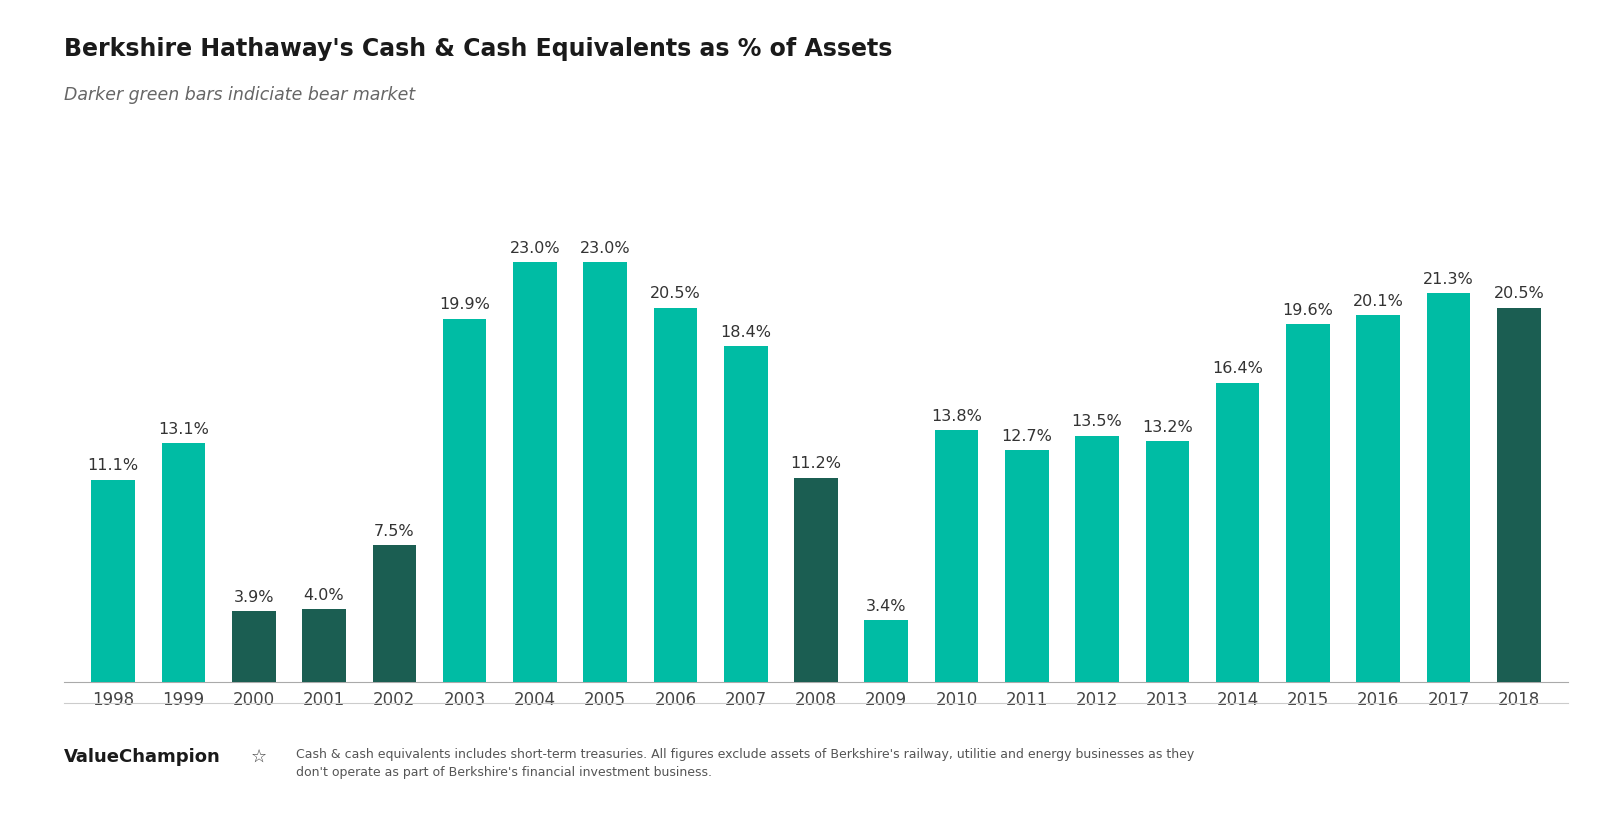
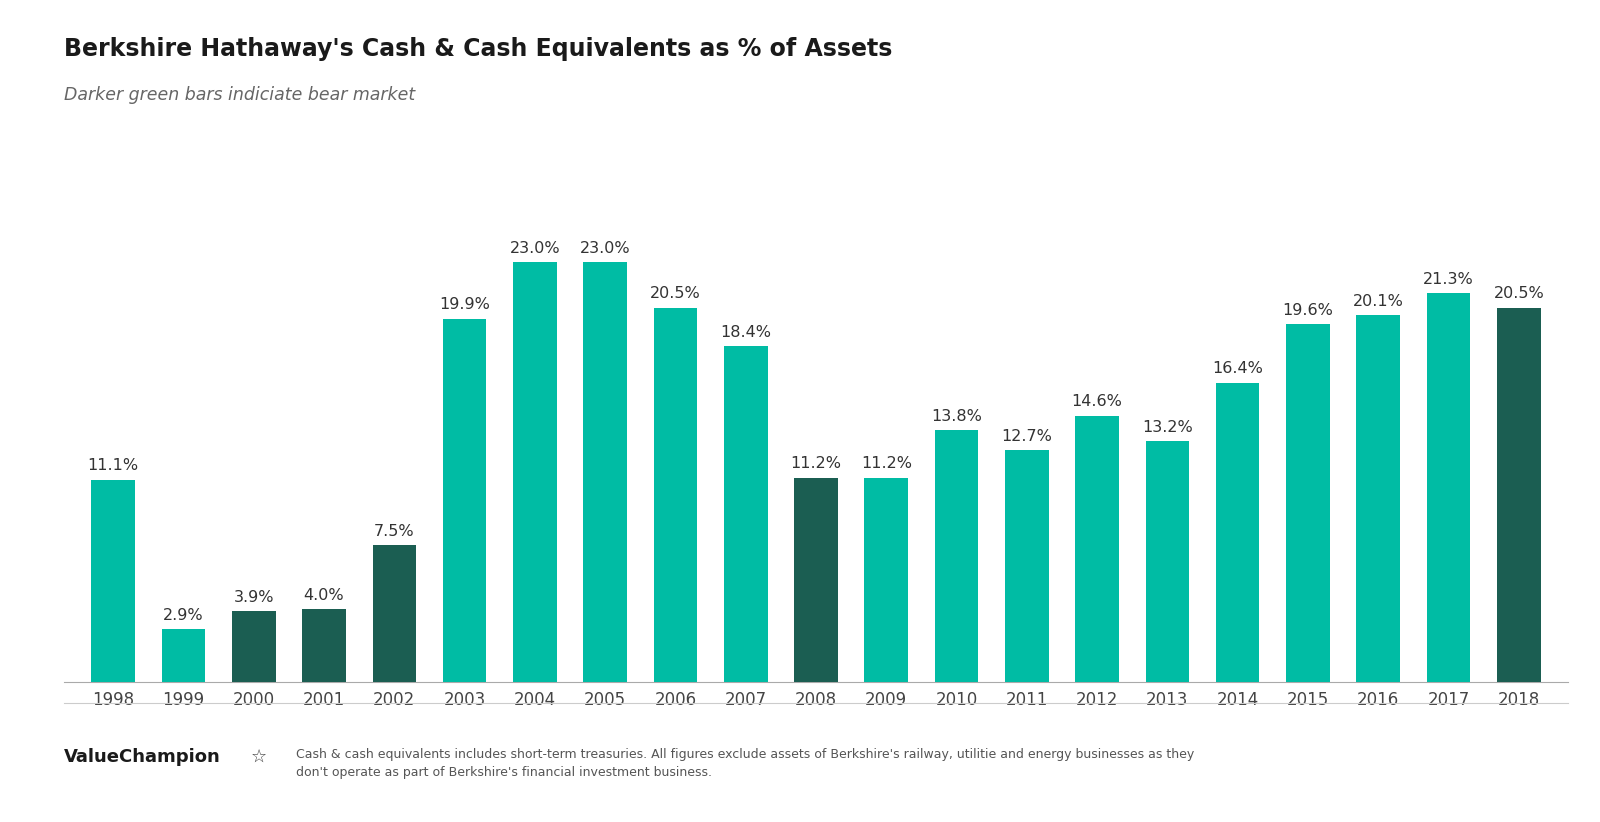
1999: 13.1% -> 2.9%
2009: 3.4% -> 11.2%
2012: 13.5% -> 14.6%
